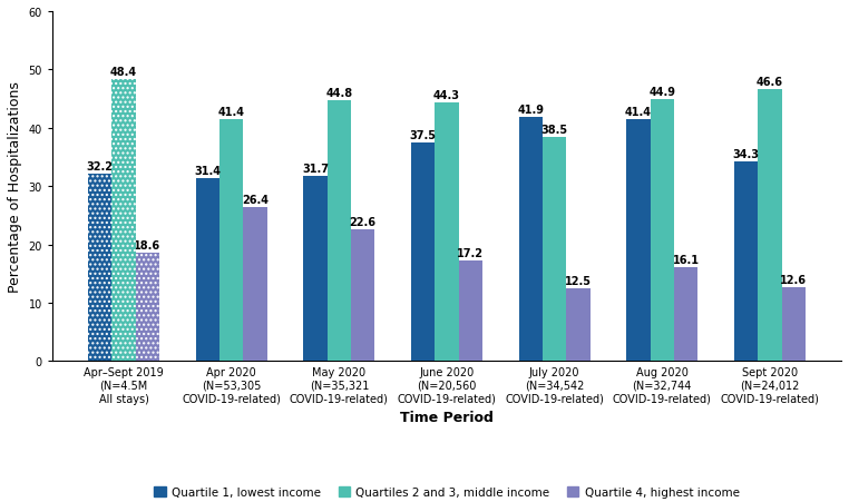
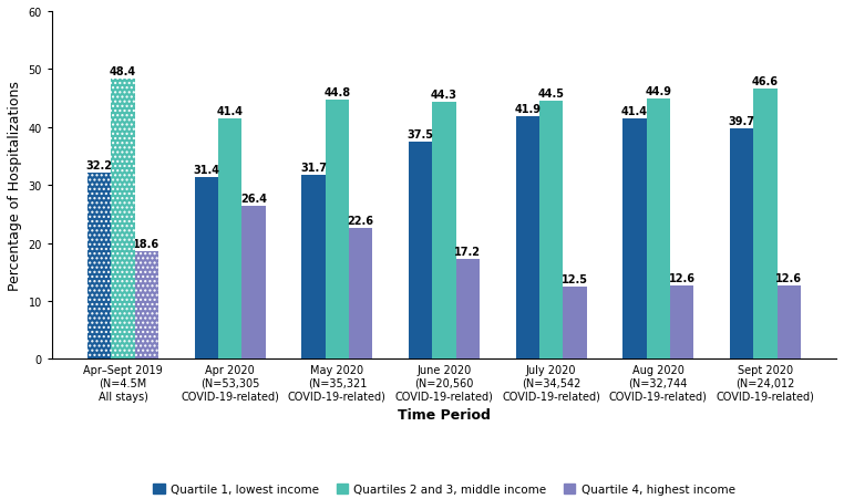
Quartiles 2 and 3, middle income/July 2020 (N=34,542 COVID-19-related): 38.5 -> 44.5
Quartile 4, highest income/Aug 2020 (N=32,744 COVID-19-related): 16.1 -> 12.6
Quartile 1, lowest income/Sept 2020 (N=24,012 COVID-19-related): 34.3 -> 39.7
